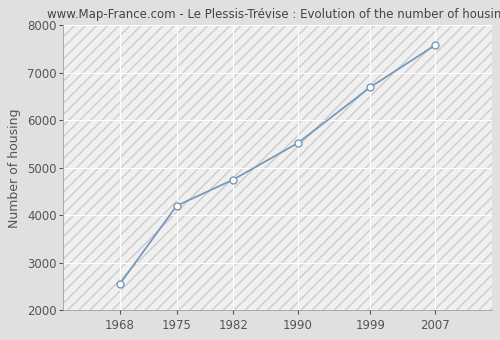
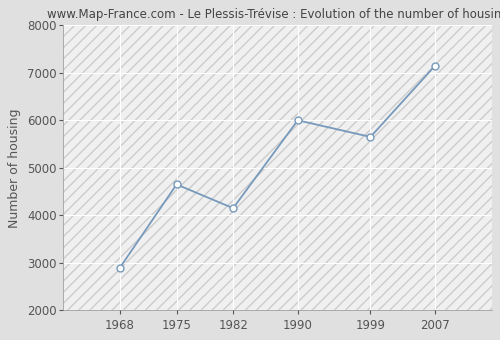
1968: 2560 -> 2900
1975: 4200 -> 4650
1982: 4750 -> 4150
1990: 5520 -> 6000
1999: 6700 -> 5650
2007: 7580 -> 7150
